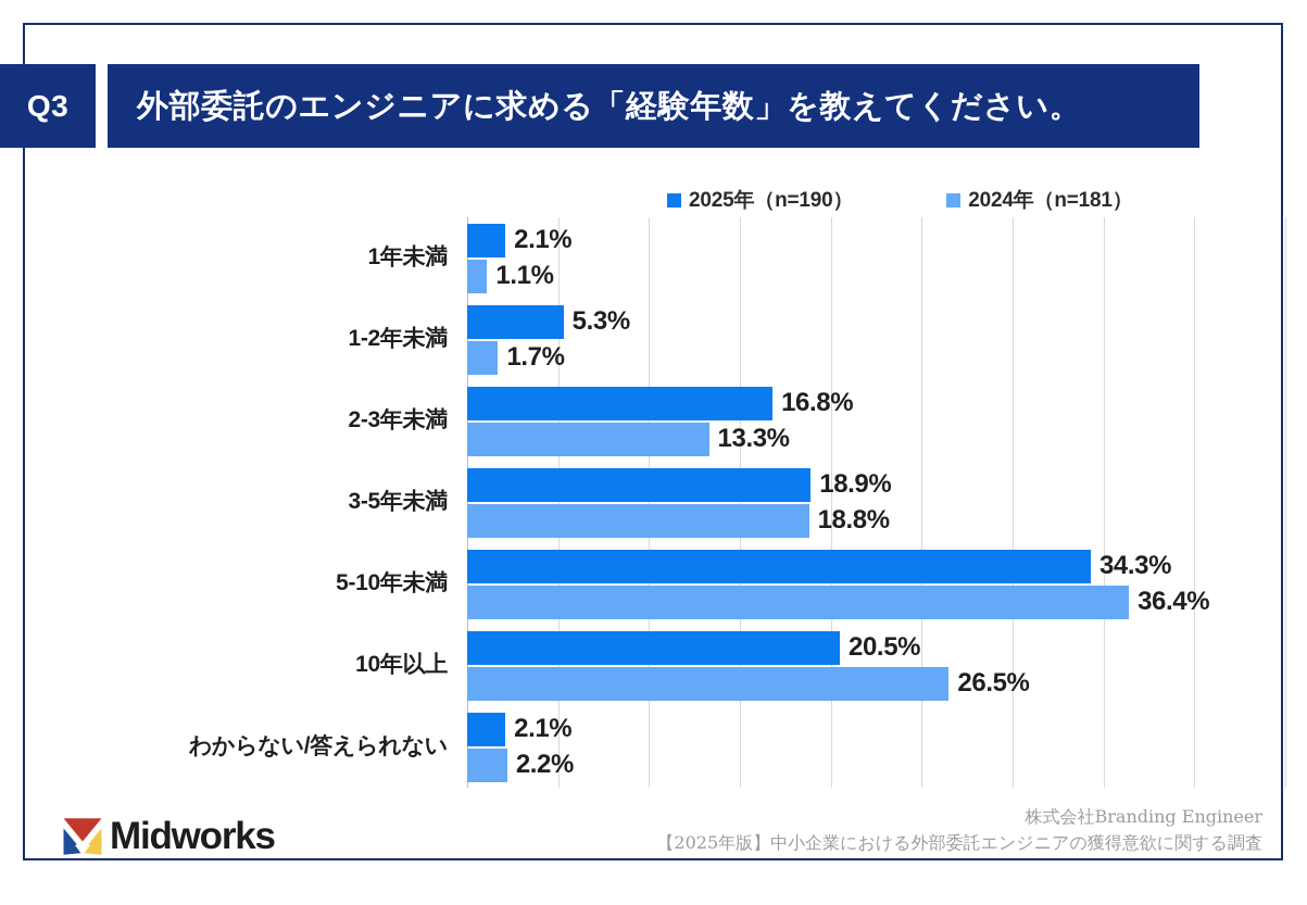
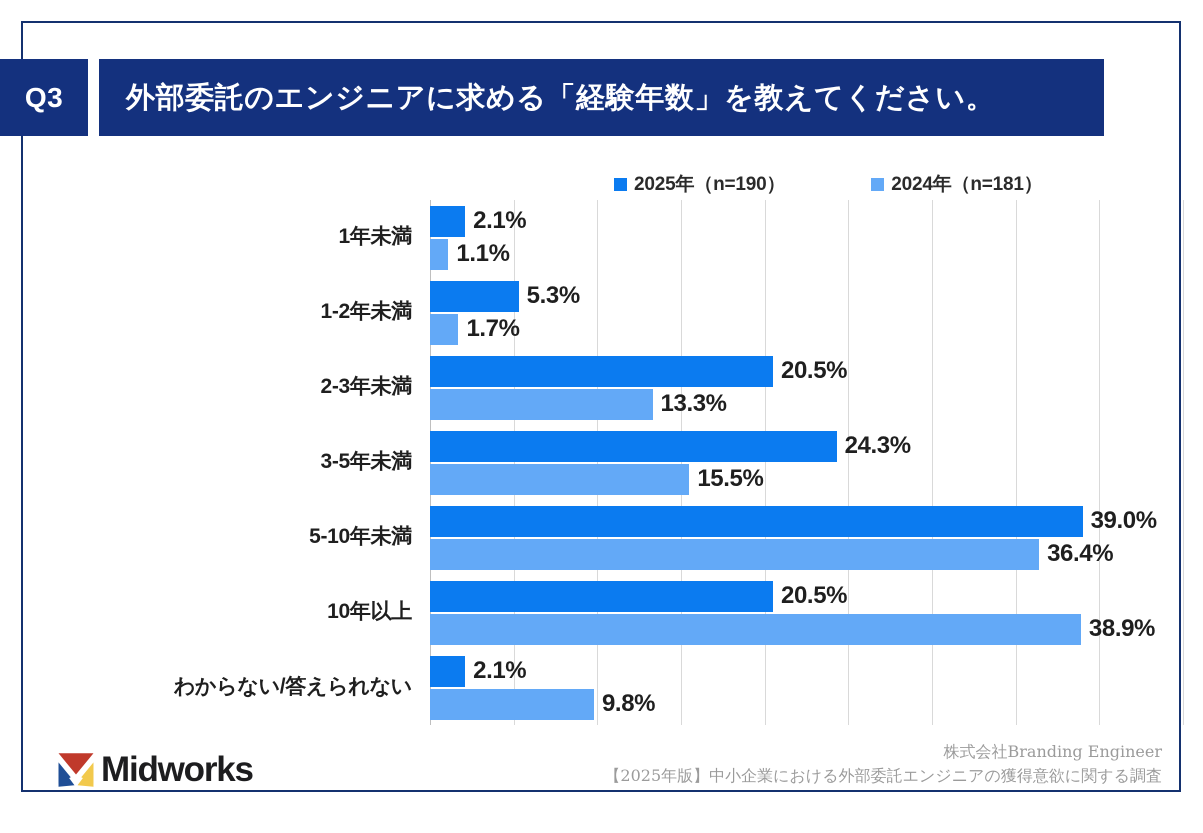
2025年（n=190）/2-3年未満: 16.8% -> 20.5%
2025年（n=190）/3-5年未満: 18.9% -> 24.3%
2024年（n=181）/3-5年未満: 18.8% -> 15.5%
2025年（n=190）/5-10年未満: 34.3% -> 39.0%
2024年（n=181）/10年以上: 26.5% -> 38.9%
2024年（n=181）/わからない/答えられない: 2.2% -> 9.8%
